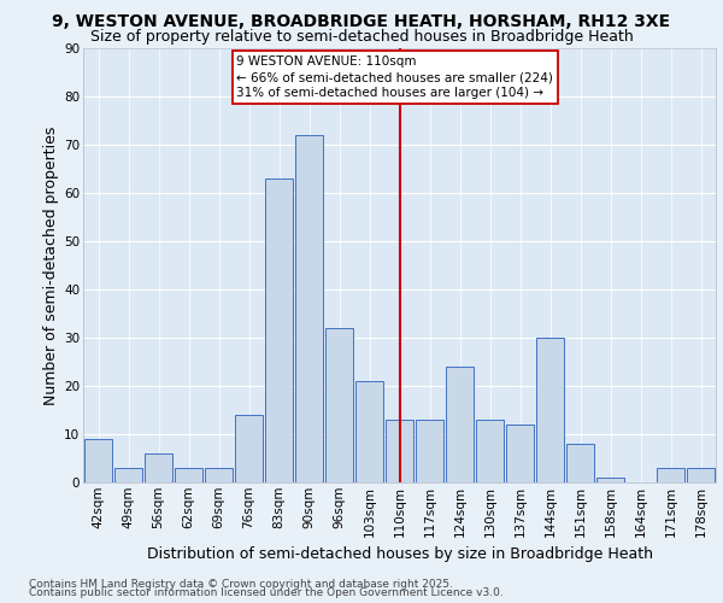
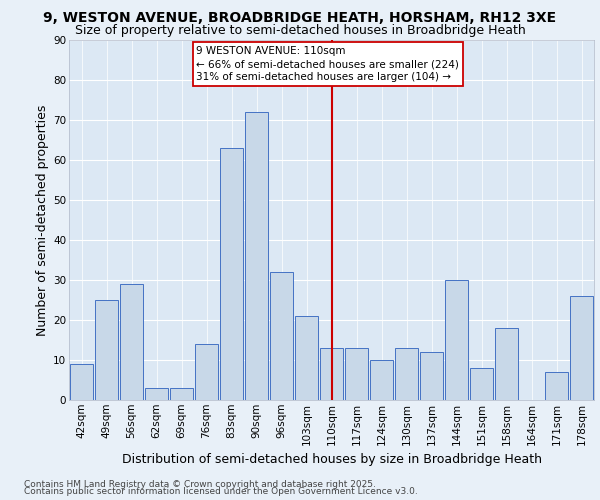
49sqm: 3 -> 25
56sqm: 6 -> 29
124sqm: 24 -> 10
158sqm: 1 -> 18
171sqm: 3 -> 7
178sqm: 3 -> 26
